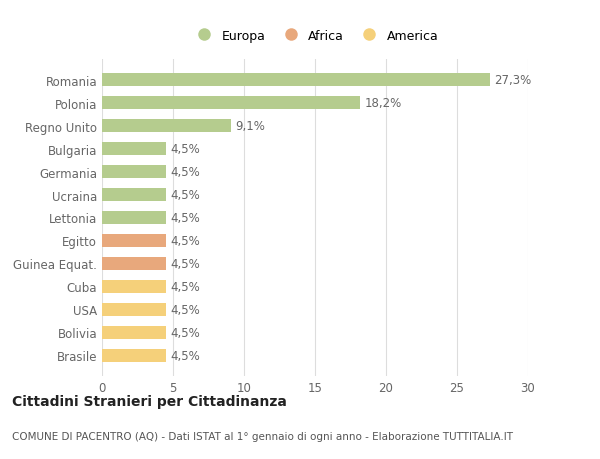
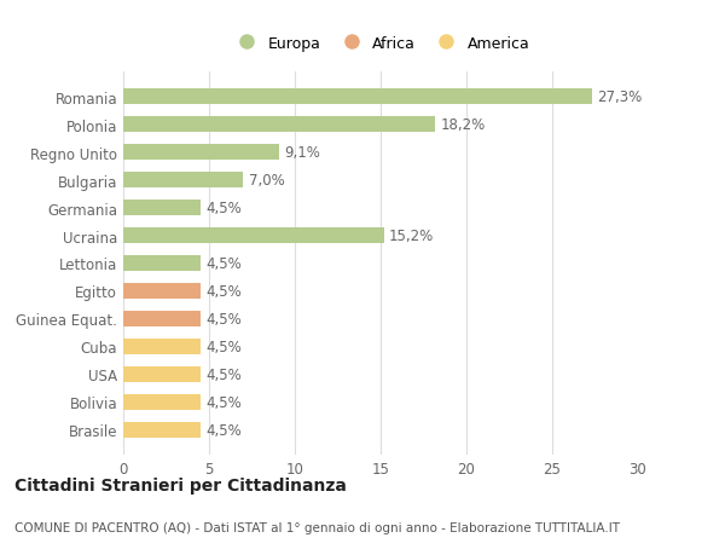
Bulgaria: 4,5% -> 7,0%
Ucraina: 4,5% -> 15,2%
